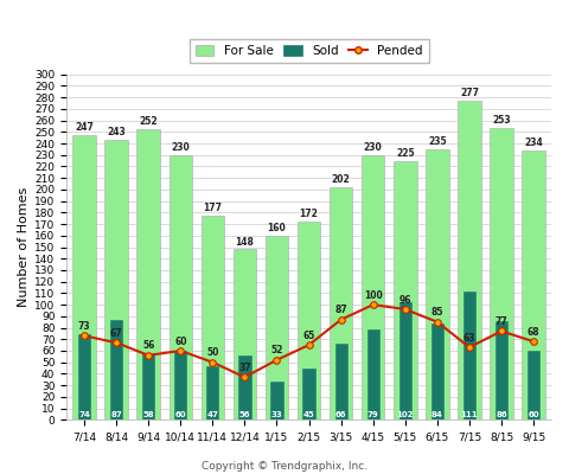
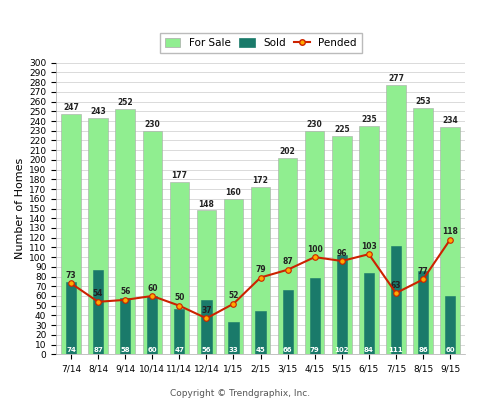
Pended/8/14: 67 -> 54
Pended/2/15: 65 -> 79
Pended/6/15: 85 -> 103
Pended/9/15: 68 -> 118
